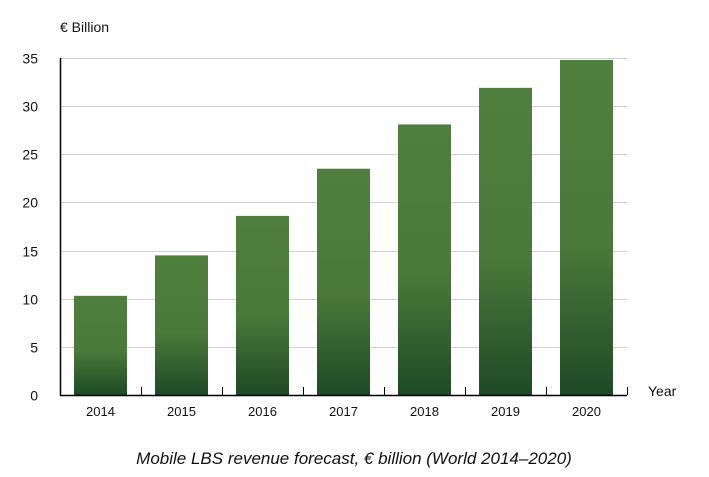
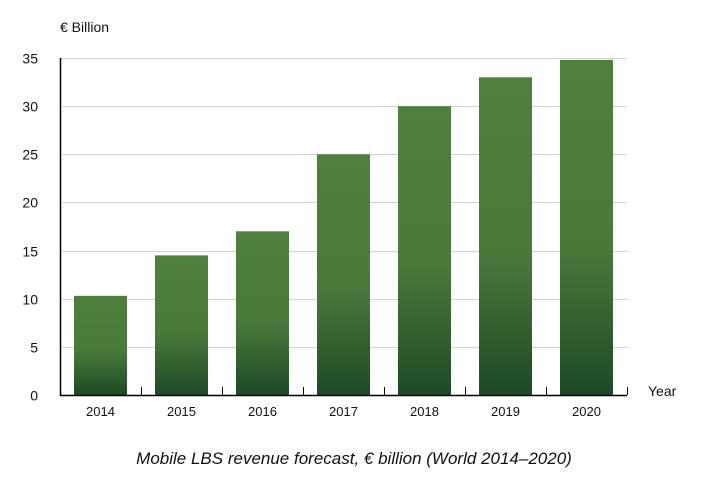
2016: 19 -> 17
2017: 24 -> 25
2018: 28 -> 30
2019: 32 -> 33
